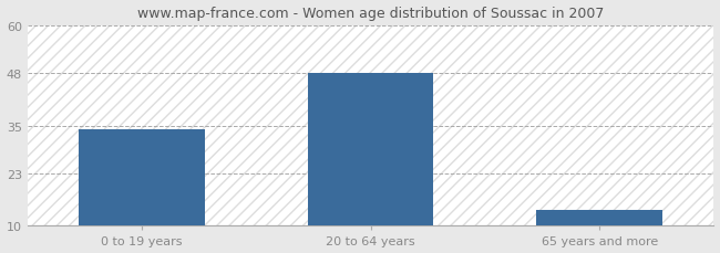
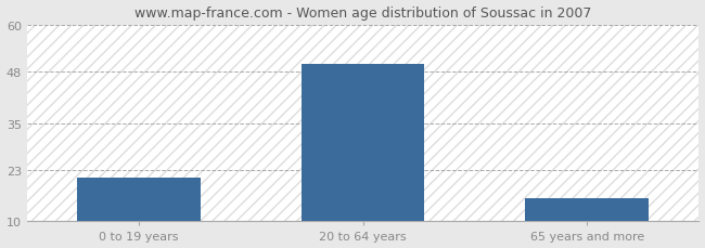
0 to 19 years: 34 -> 21
20 to 64 years: 48 -> 50
65 years and more: 14 -> 16
